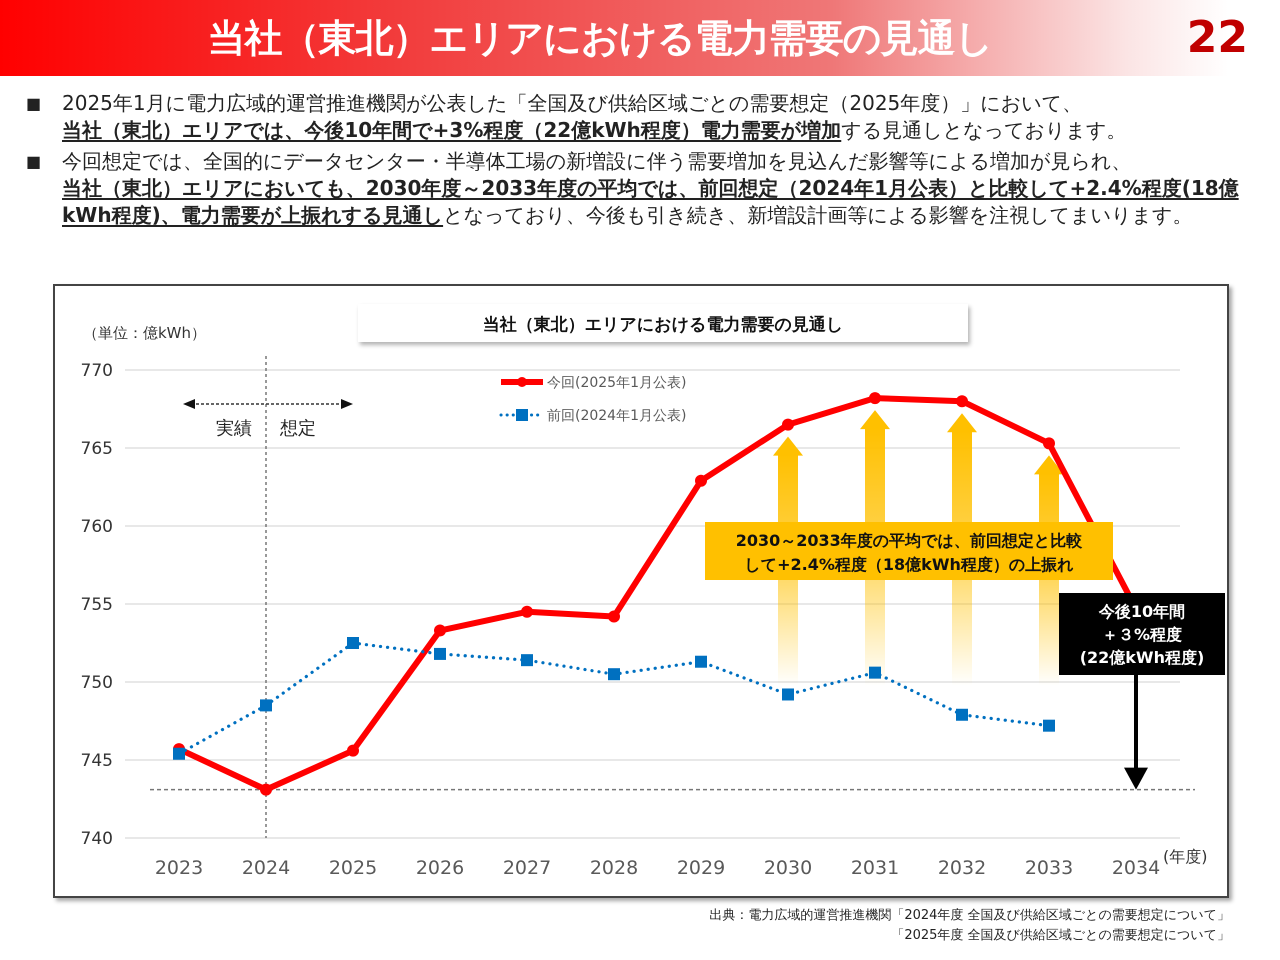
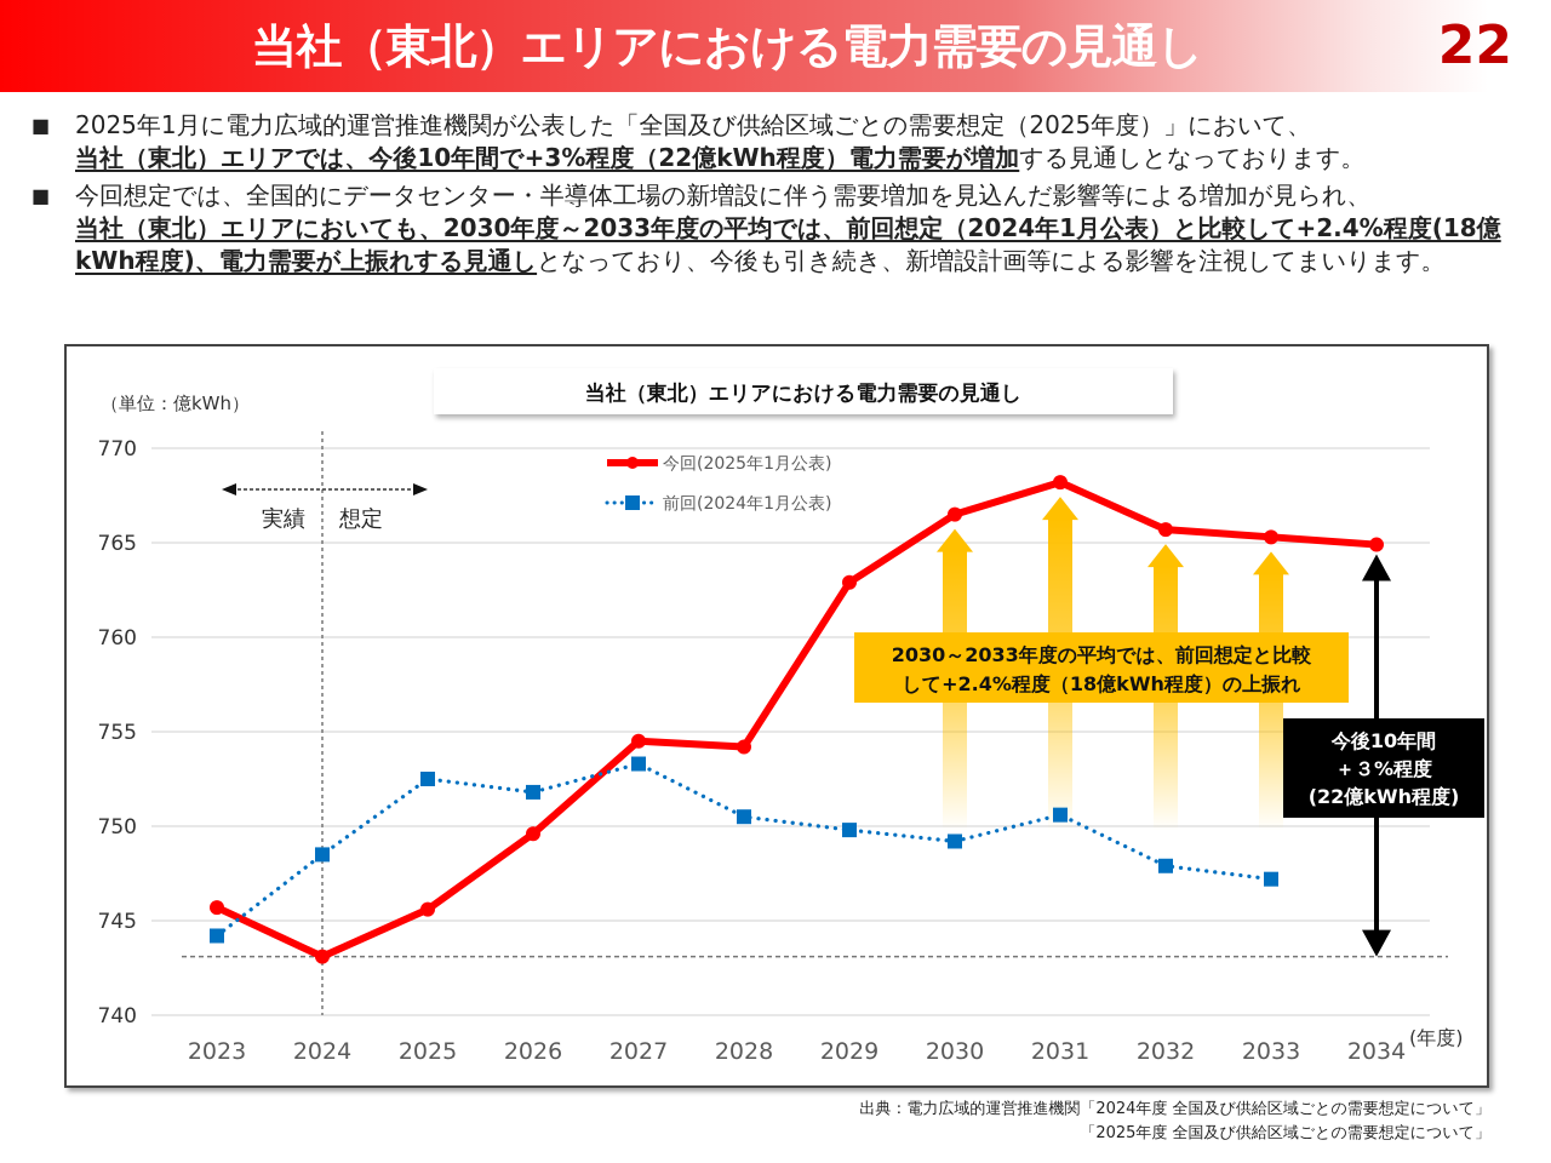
前回(2024年1月公表)/2023: 745.4 -> 744.2
今回(2025年1月公表)/2026: 753.3 -> 749.6
前回(2024年1月公表)/2027: 751.4 -> 753.3
前回(2024年1月公表)/2029: 751.3 -> 749.8
今回(2025年1月公表)/2032: 768.0 -> 765.7
今回(2025年1月公表)/2034: 754.7 -> 764.9
